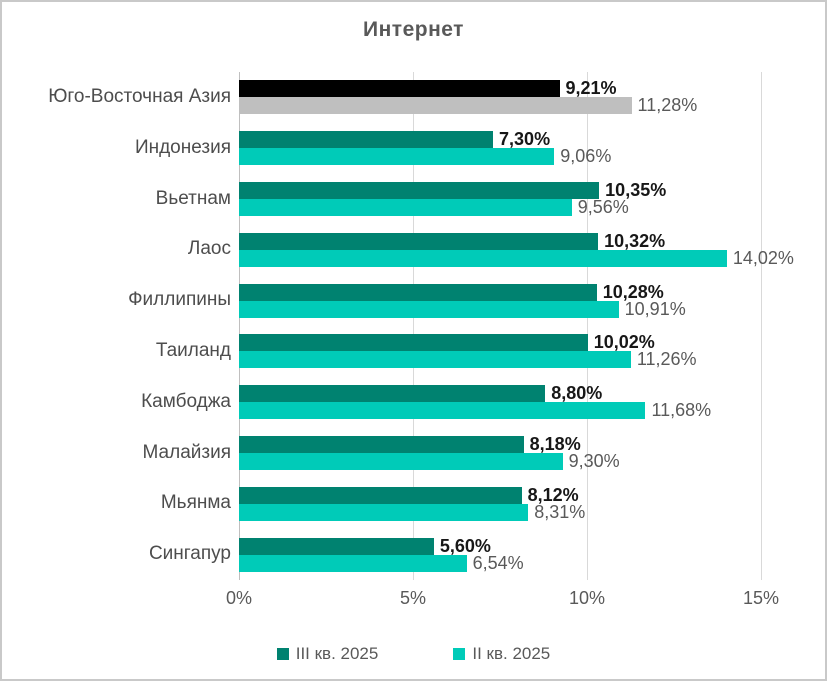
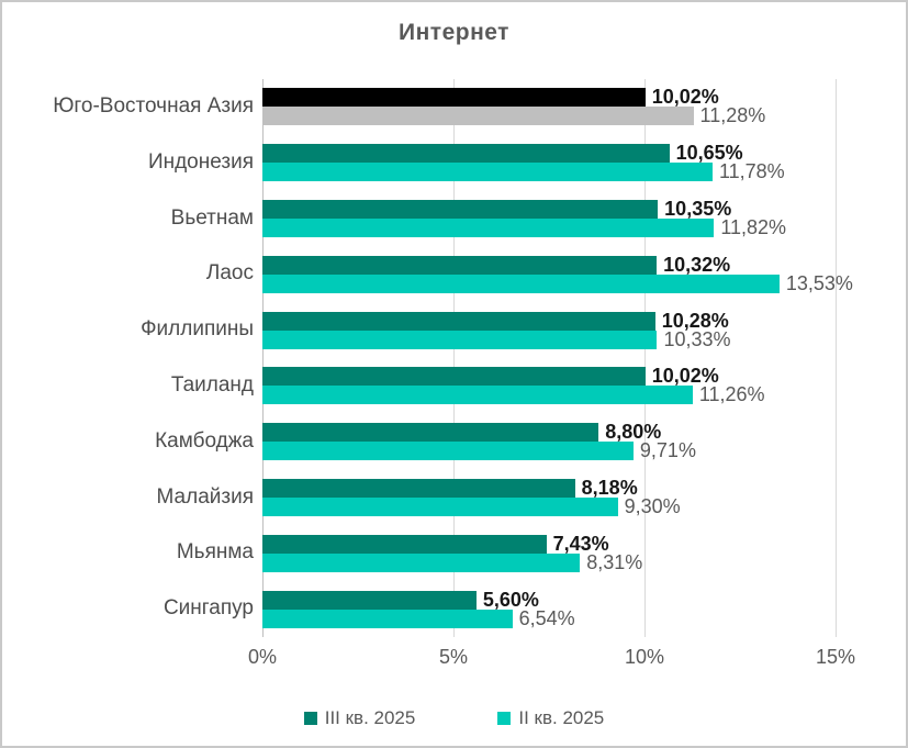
III кв. 2025/Юго-Восточная Азия: 9,21% -> 10,02%
III кв. 2025/Индонезия: 7,30% -> 10,65%
II кв. 2025/Индонезия: 9,06% -> 11,78%
II кв. 2025/Вьетнам: 9,56% -> 11,82%
II кв. 2025/Лаос: 14,02% -> 13,53%
II кв. 2025/Филлипины: 10,91% -> 10,33%
II кв. 2025/Камбоджа: 11,68% -> 9,71%
III кв. 2025/Мьянма: 8,12% -> 7,43%
